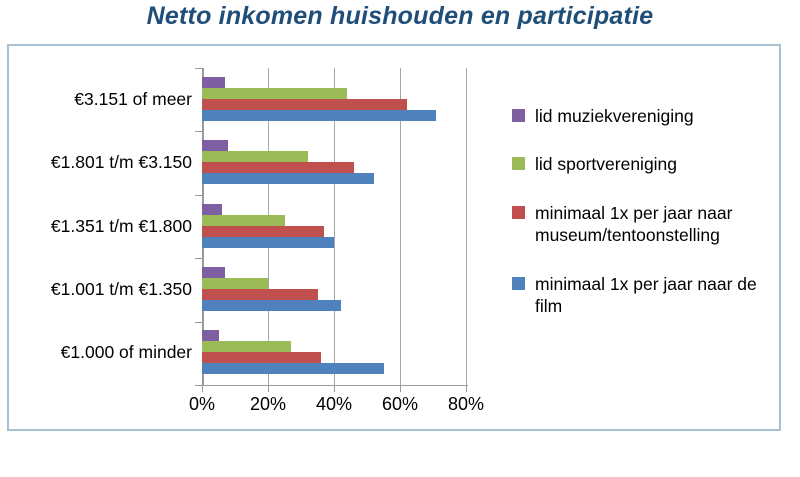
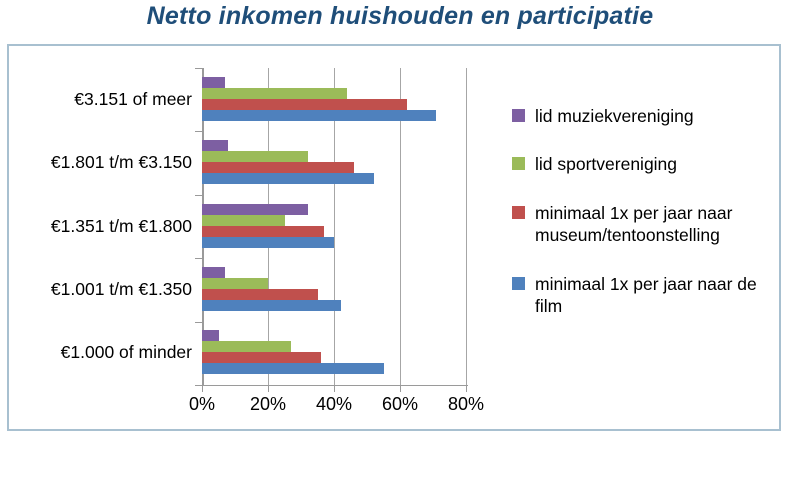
lid muziekvereniging/€1.351 t/m €1.800: 6% -> 32%
